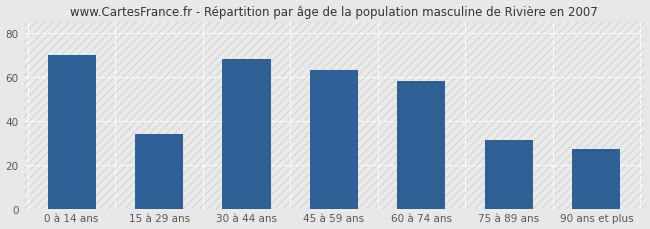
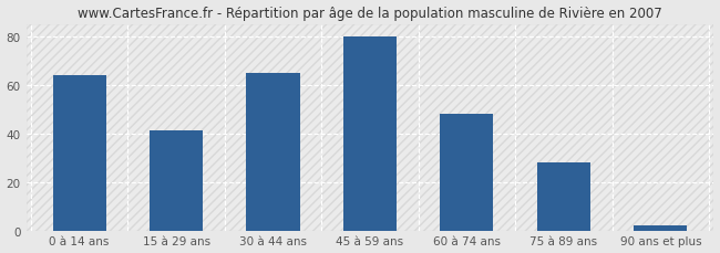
0 à 14 ans: 70 -> 64
15 à 29 ans: 34 -> 41
30 à 44 ans: 68 -> 65
45 à 59 ans: 63 -> 80
60 à 74 ans: 58 -> 48
75 à 89 ans: 31 -> 28
90 ans et plus: 27 -> 2
